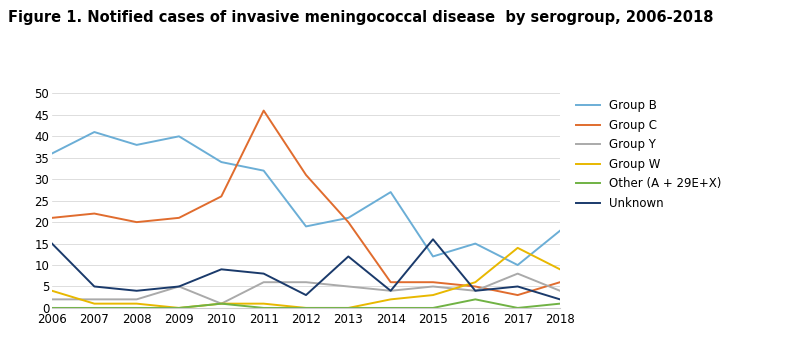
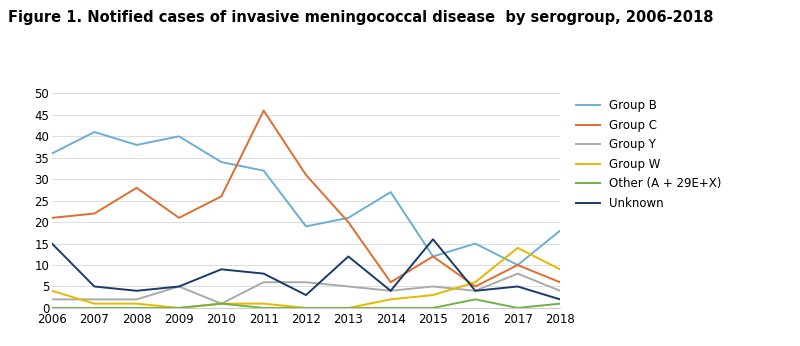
Group C/2008: 20 -> 28
Group C/2015: 6 -> 12
Group C/2017: 3 -> 10
